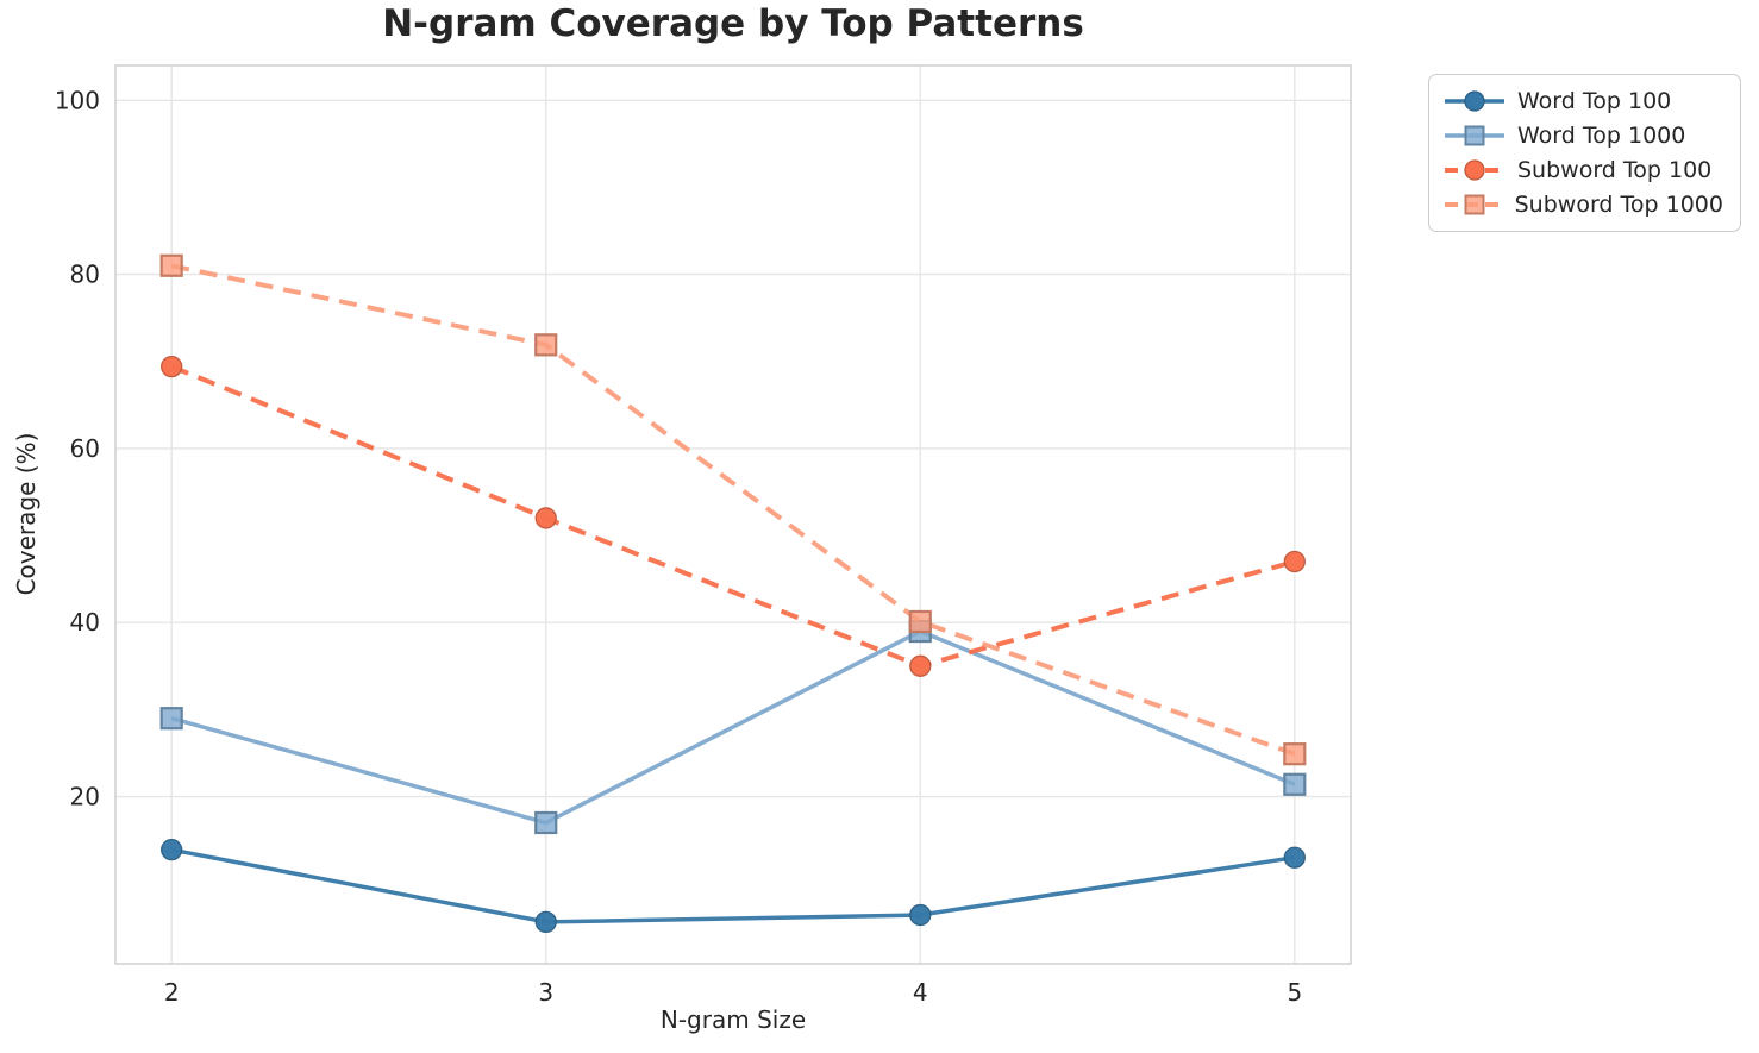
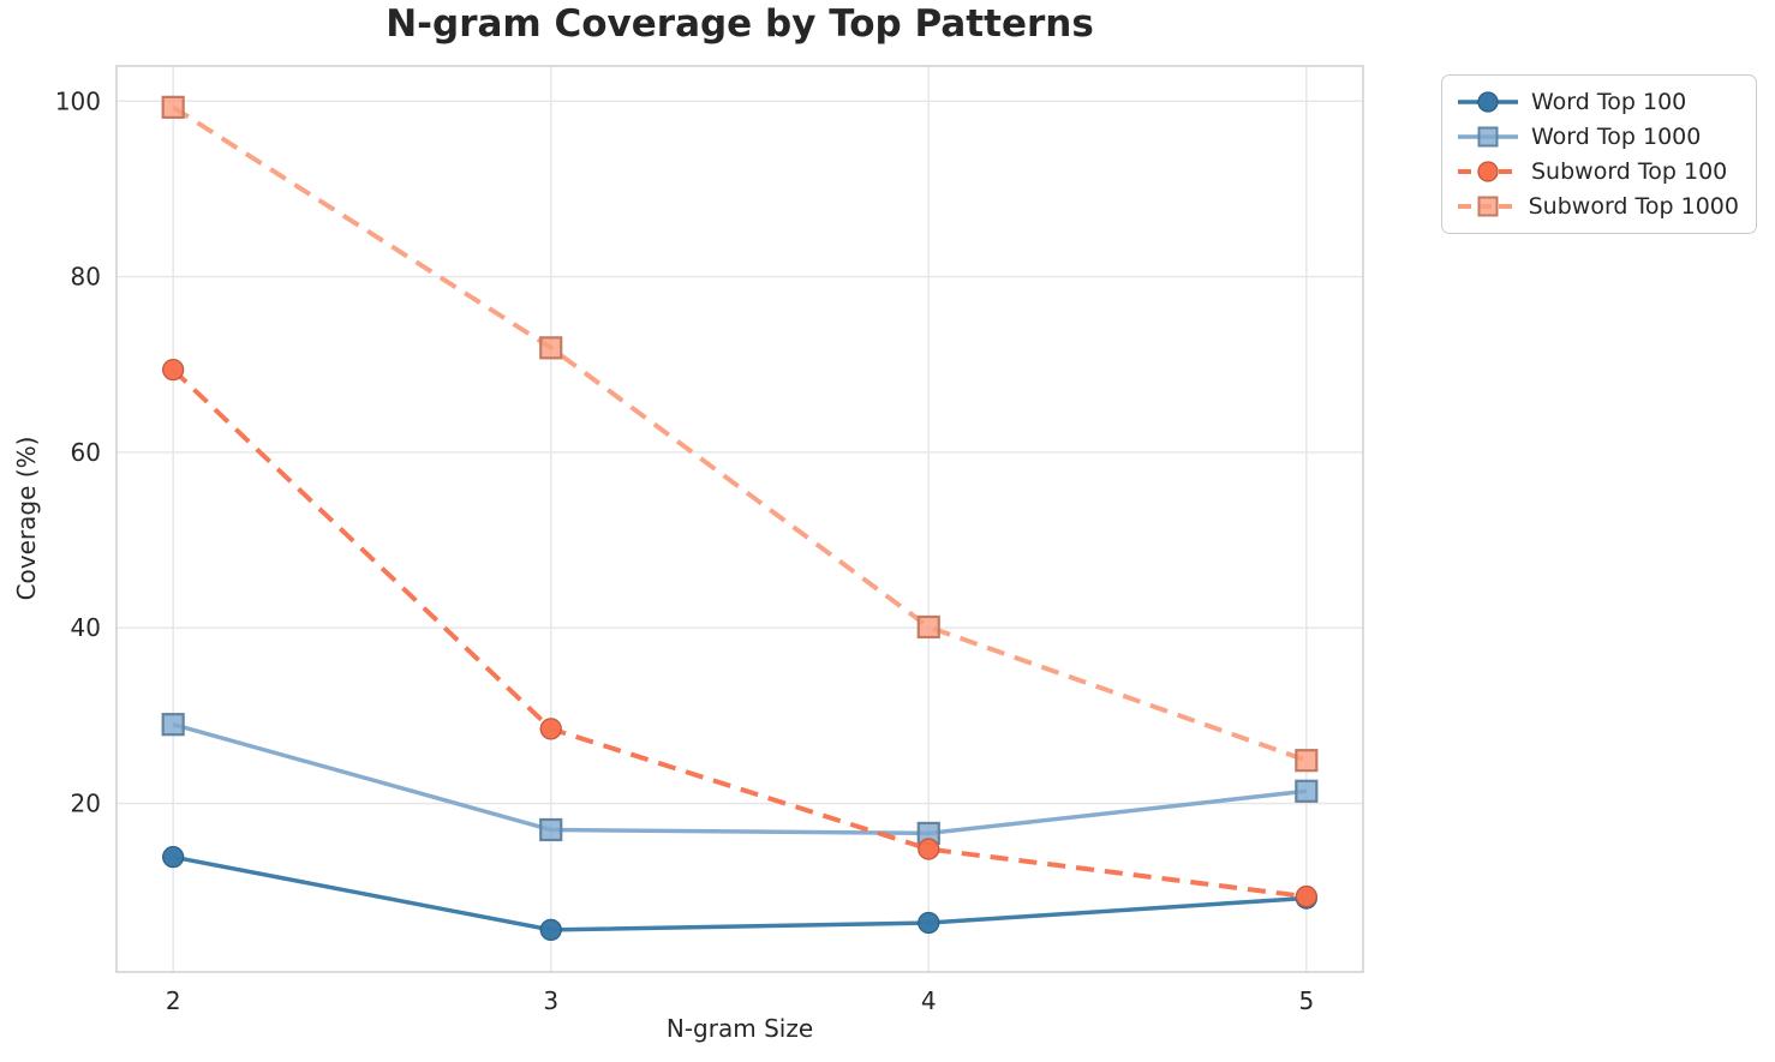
Subword Top 1000/2: 81 -> 99
Subword Top 100/3: 52 -> 28
Word Top 1000/4: 39 -> 17
Subword Top 100/4: 35 -> 15
Word Top 100/5: 13 -> 9
Subword Top 100/5: 47 -> 9
